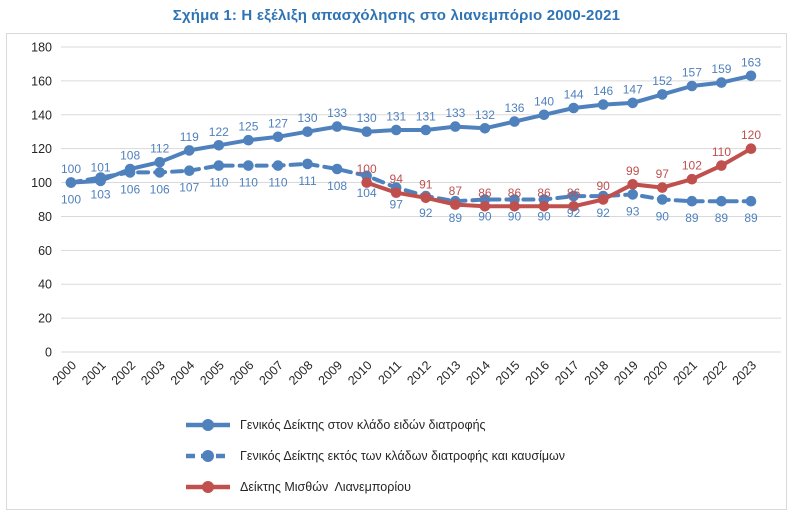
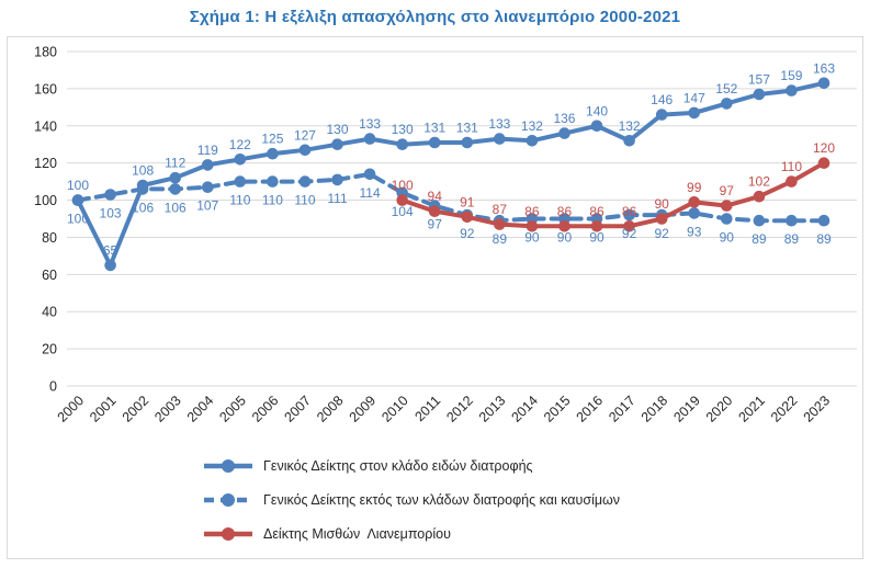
Γενικός Δείκτης στον κλάδο ειδών διατροφής/2001: 101 -> 65
Γενικός Δείκτης εκτός των κλάδων διατροφής και καυσίμων/2009: 108 -> 114
Γενικός Δείκτης στον κλάδο ειδών διατροφής/2017: 144 -> 132
